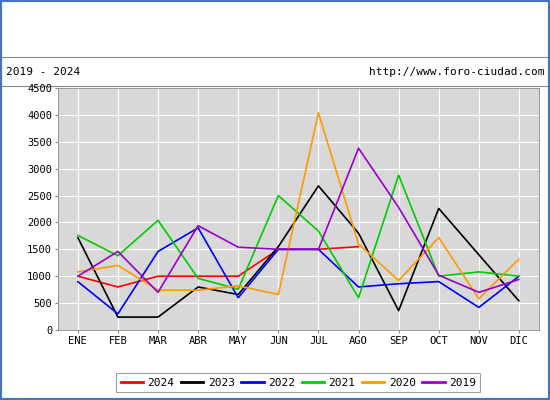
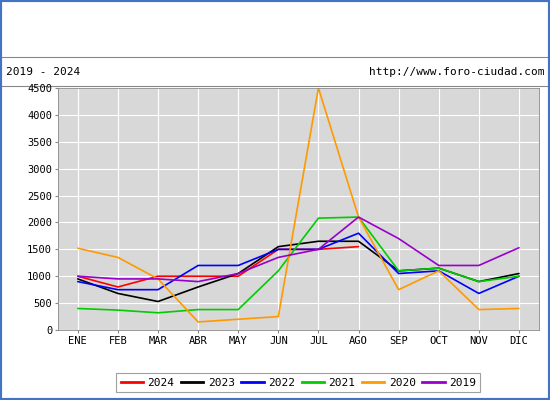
2023/ENE: 1720 -> 950
2021/ENE: 1760 -> 400
2020/ENE: 1080 -> 1520
2023/FEB: 240 -> 680
2022/FEB: 300 -> 750
2021/FEB: 1380 -> 370
2020/FEB: 1200 -> 1350
2019/FEB: 1460 -> 950
2023/MAR: 240 -> 530
2022/MAR: 1460 -> 750
2021/MAR: 2040 -> 320
2020/MAR: 740 -> 950
2019/MAR: 700 -> 950
2022/ABR: 1900 -> 1200
2021/ABR: 960 -> 380
2020/ABR: 740 -> 150
2019/ABR: 1940 -> 900
2023/MAY: 660 -> 1050
2022/MAY: 600 -> 1200
2021/MAY: 760 -> 380
2020/MAY: 820 -> 200
2019/MAY: 1540 -> 1050
2021/JUN: 2500 -> 1100
2020/JUN: 660 -> 250
2019/JUN: 1500 -> 1350
2023/JUL: 2680 -> 1650
2021/JUL: 1840 -> 2080
2020/JUL: 4040 -> 4500
2023/AGO: 1800 -> 1650
2022/AGO: 800 -> 1800
2021/AGO: 600 -> 2100
2020/AGO: 1600 -> 2100
2019/AGO: 3380 -> 2100
2023/SEP: 360 -> 1100
2022/SEP: 860 -> 1050
2021/SEP: 2880 -> 1100
2020/SEP: 920 -> 750
2019/SEP: 2280 -> 1700
2023/OCT: 2260 -> 1150
2022/OCT: 900 -> 1100
2021/OCT: 1000 -> 1150
2020/OCT: 1720 -> 1100
2019/OCT: 1020 -> 1200
2023/NOV: 1400 -> 900
2022/NOV: 420 -> 680
2021/NOV: 1080 -> 900
2020/NOV: 580 -> 380
2019/NOV: 700 -> 1200
2023/DIC: 540 -> 1050
2020/DIC: 1320 -> 400
2019/DIC: 940 -> 1530
